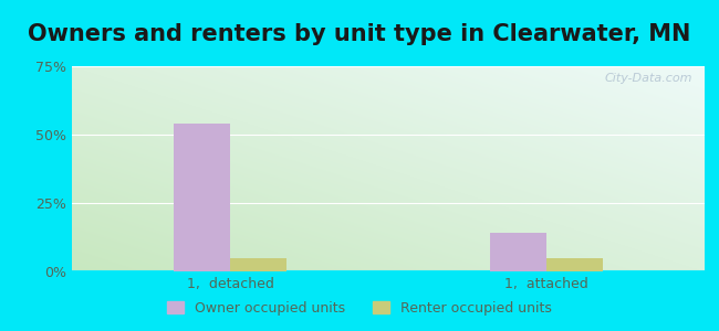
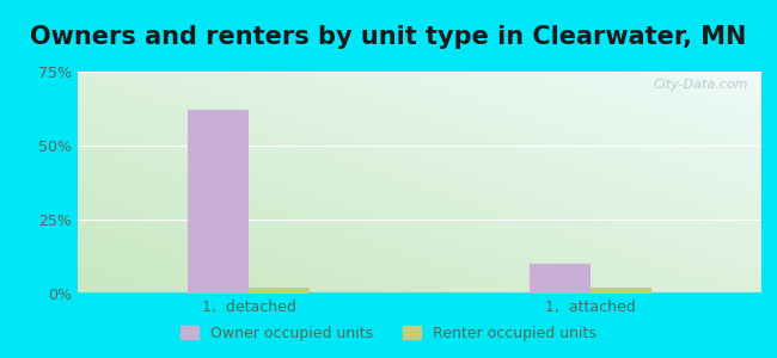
Owner occupied units/1, detached: 54% -> 62%
Renter occupied units/1, detached: 5% -> 2%
Owner occupied units/1, attached: 14% -> 10%
Renter occupied units/1, attached: 5% -> 2%
